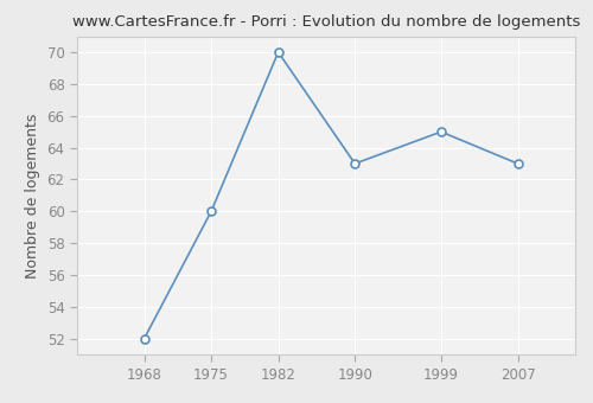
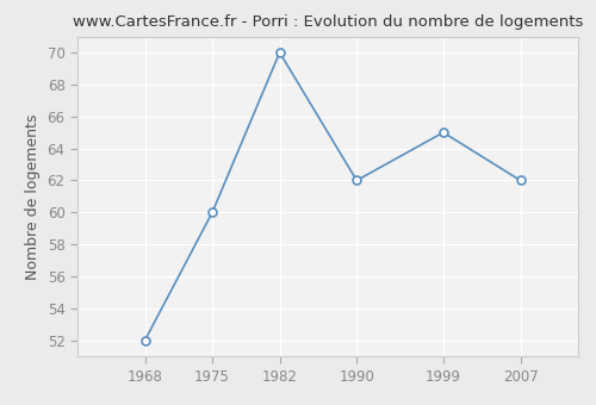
1990: 63 -> 62
2007: 63 -> 62
